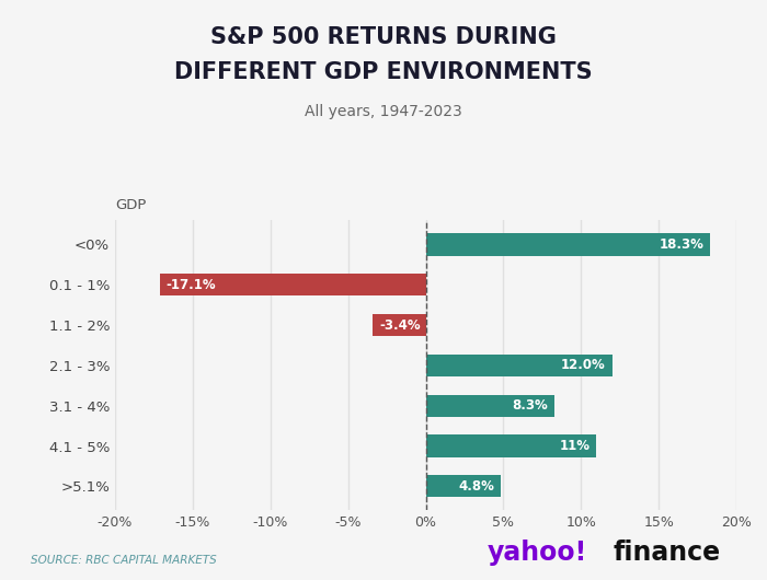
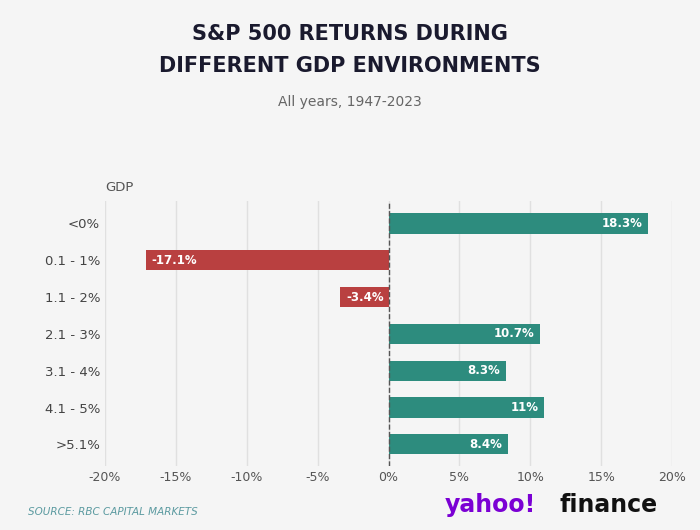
2.1 - 3%: 12.0% -> 10.7%
>5.1%: 4.8% -> 8.4%
